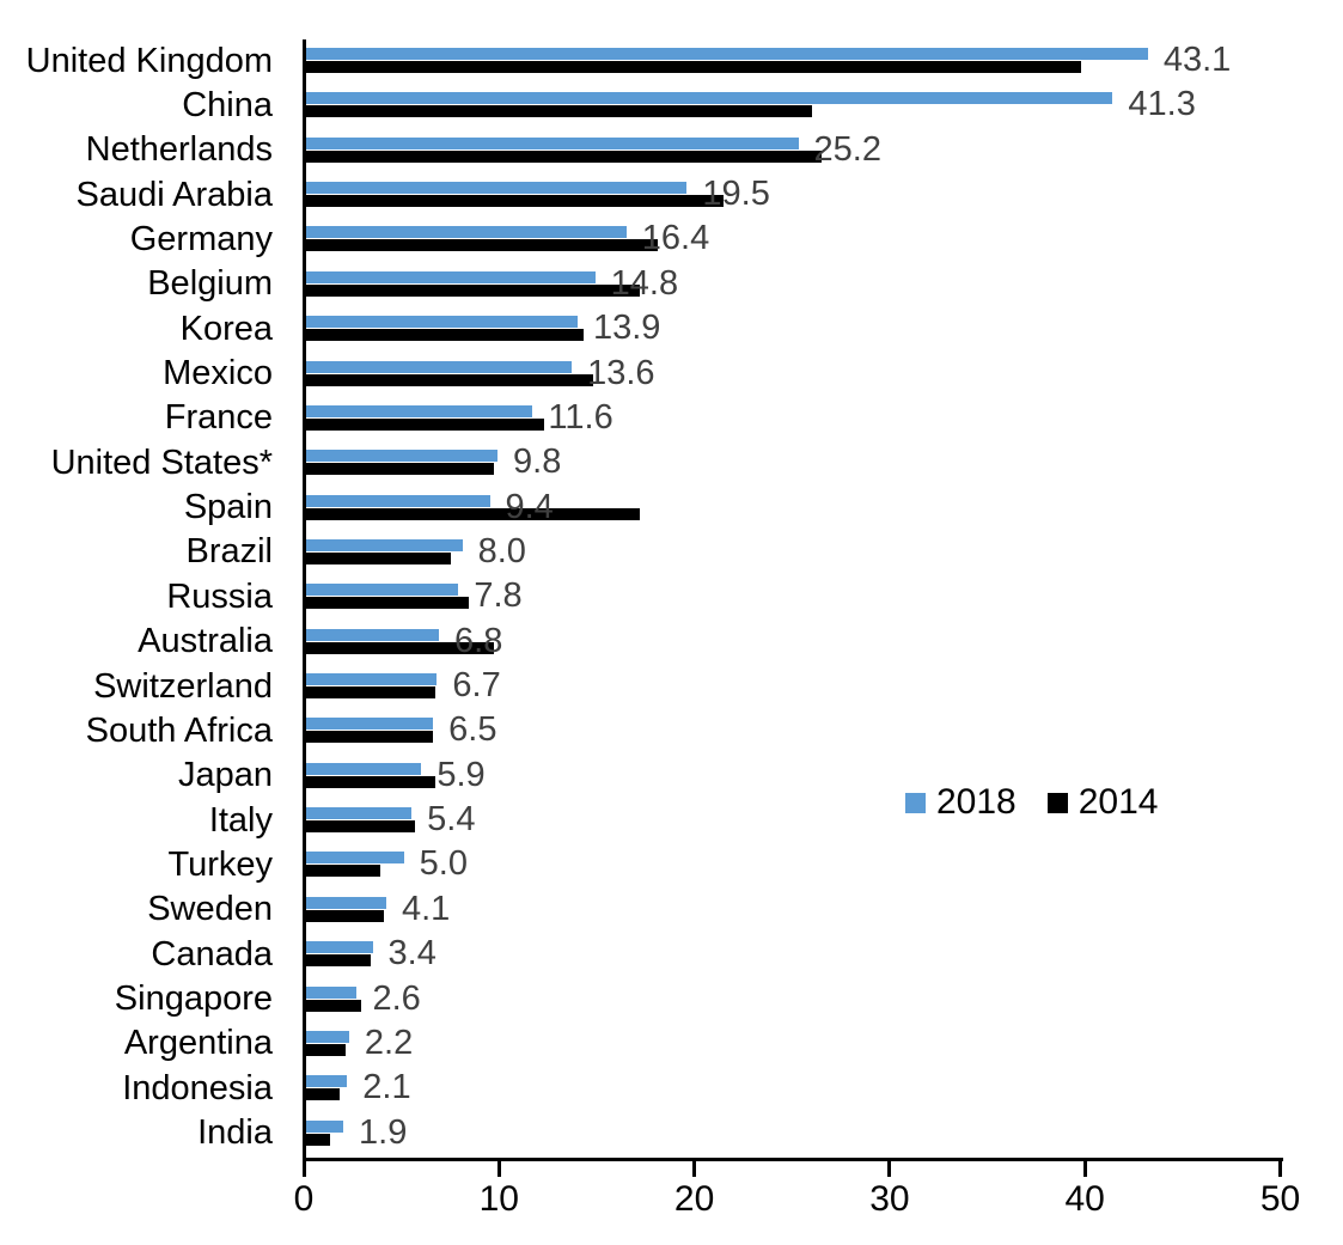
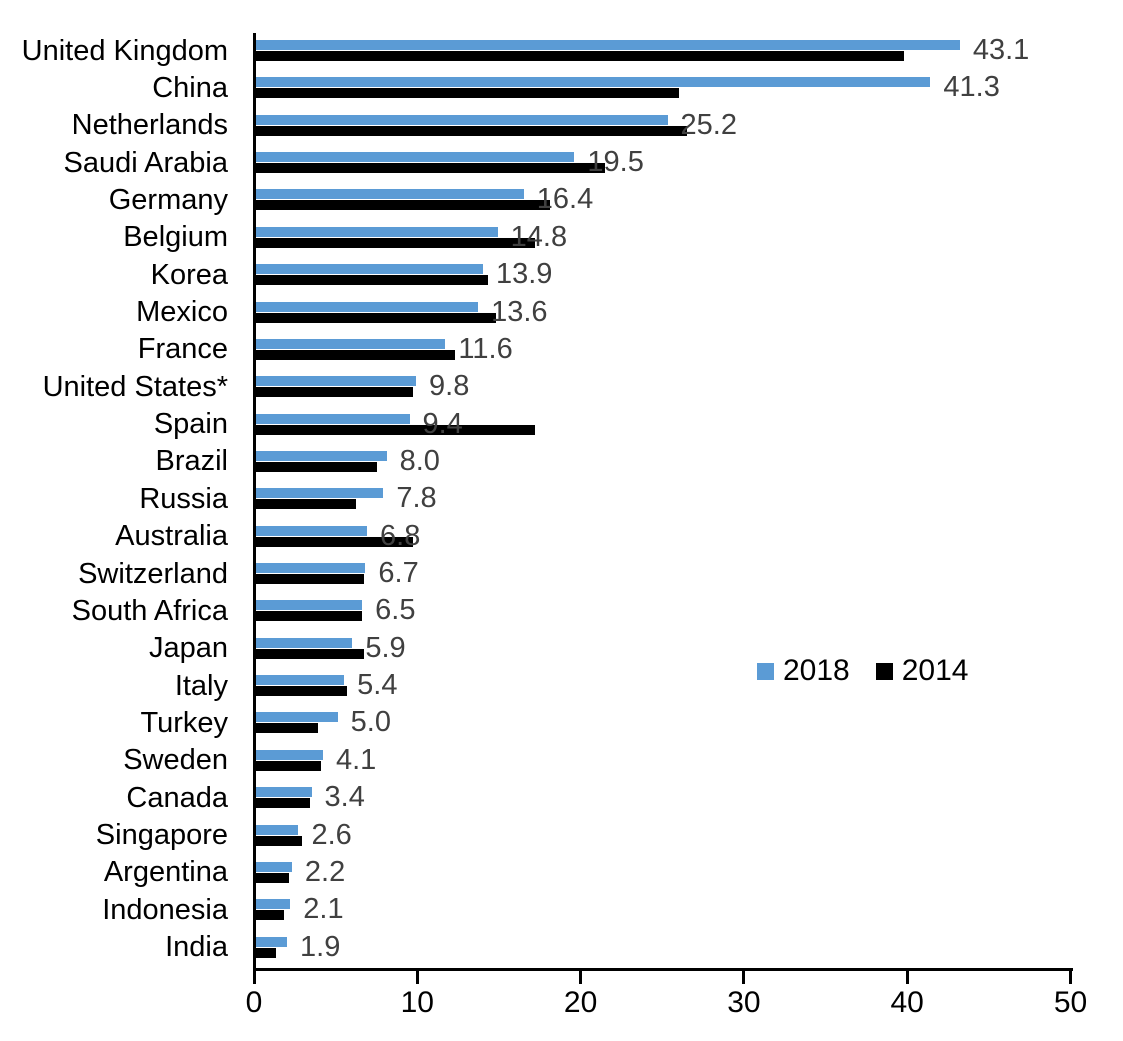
2014/Russia: 8.3 -> 6.1
